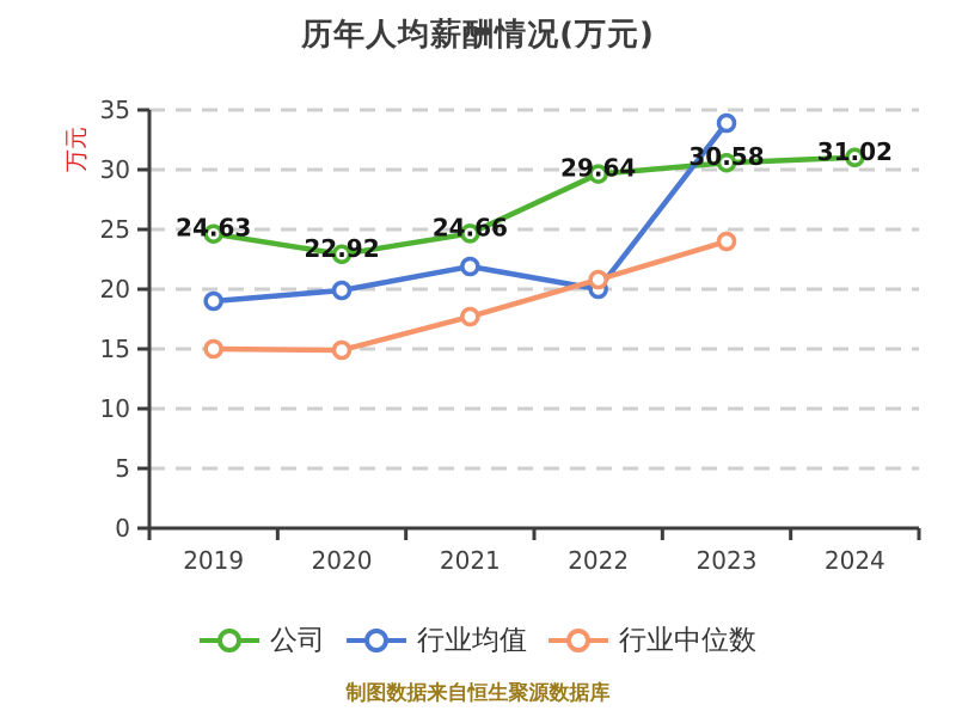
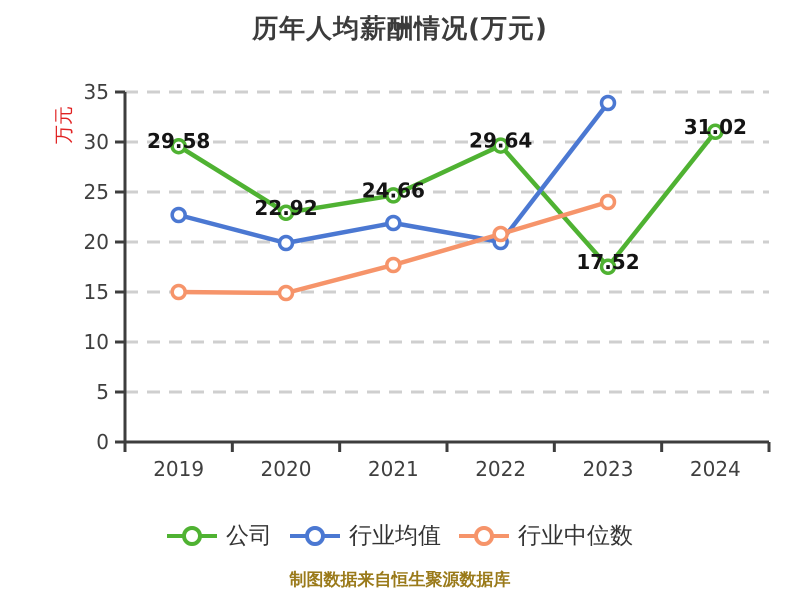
公司/2019: 24.63 -> 29.58
行业均值/2019: 19.0 -> 22.7
公司/2023: 30.58 -> 17.52
